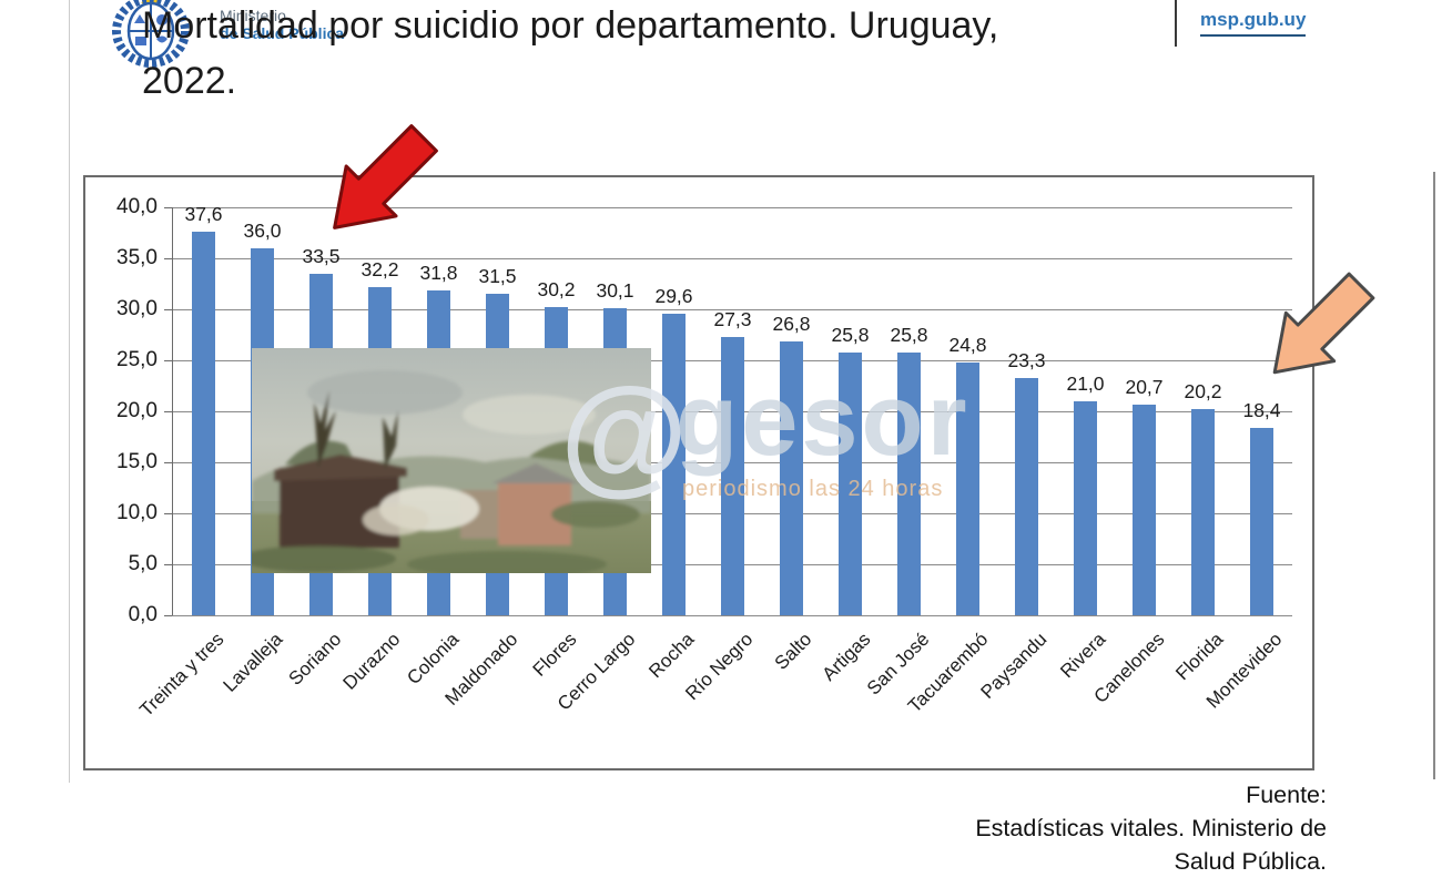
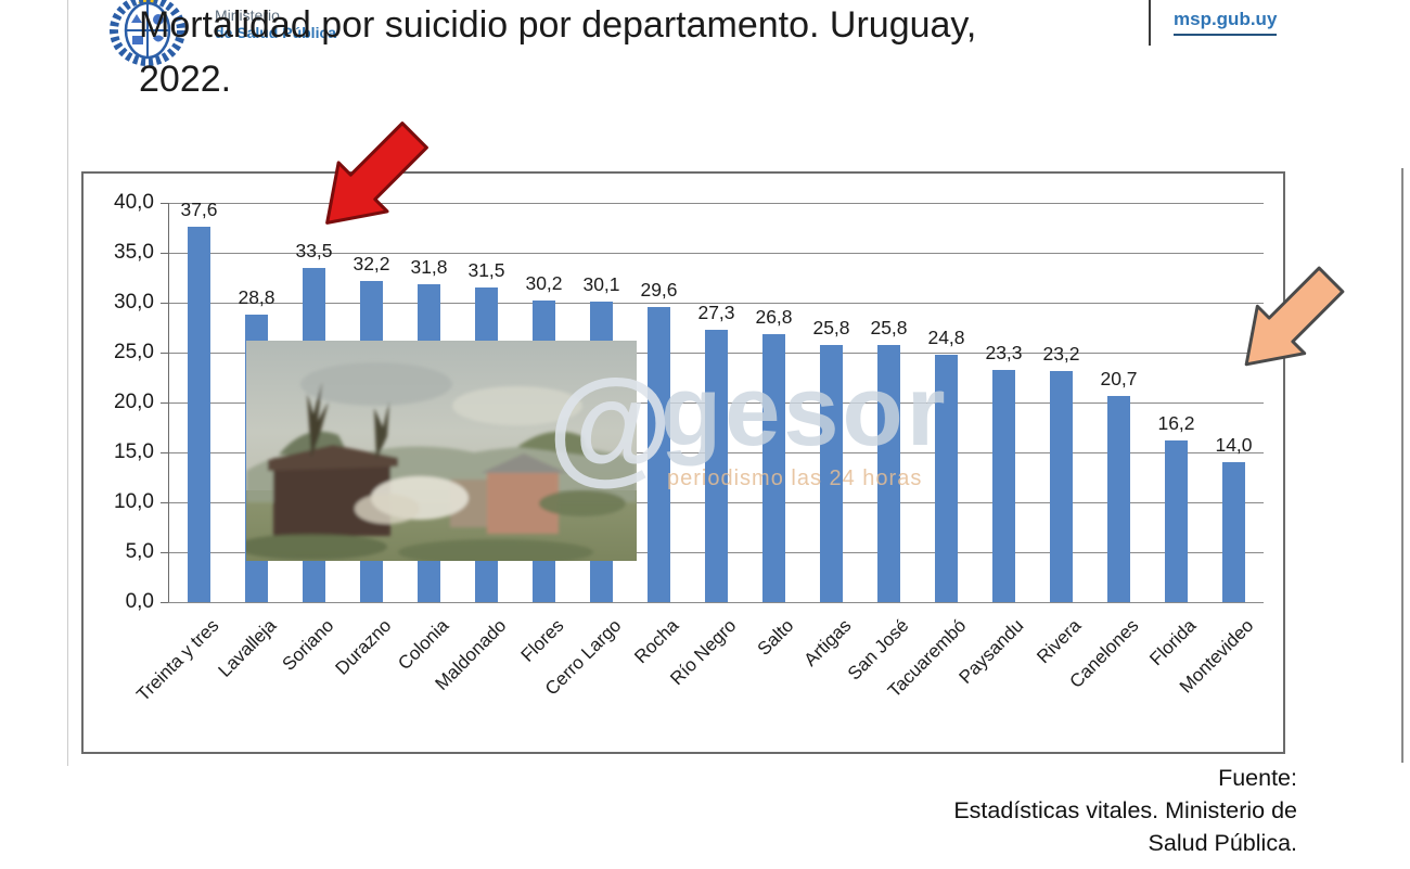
Lavalleja: 36,0 -> 28,8
Rivera: 21,0 -> 23,2
Florida: 20,2 -> 16,2
Montevideo: 18,4 -> 14,0
